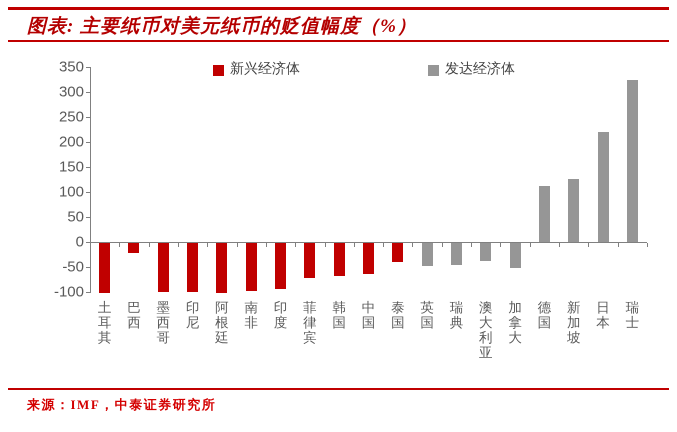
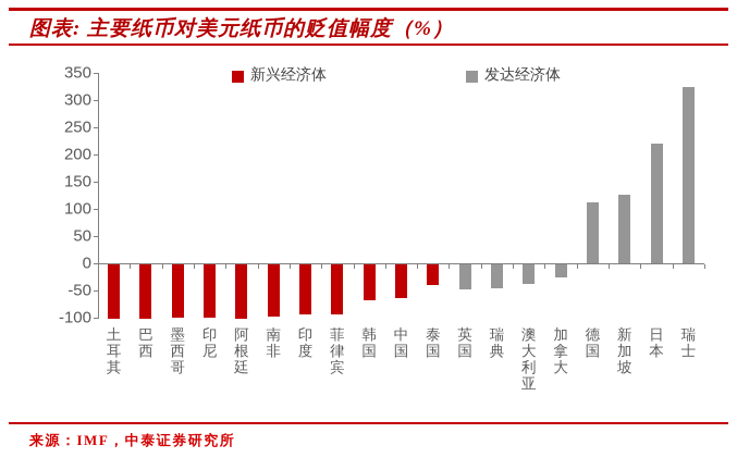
巴西: -20 -> -100
菲律宾: -70 -> -90
加拿大: -50 -> -20
